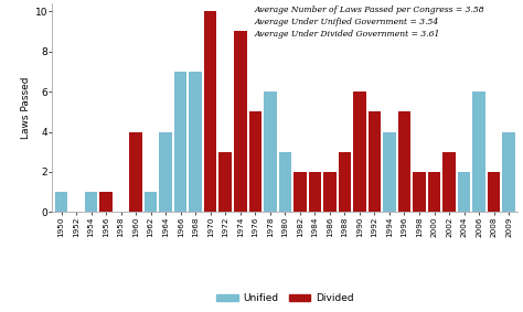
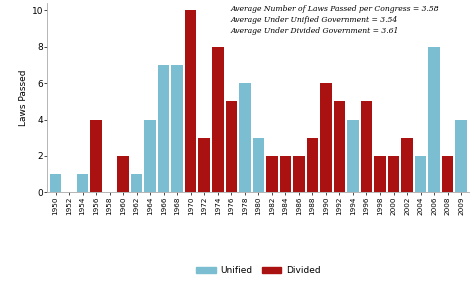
1956: 1 -> 4
1960: 4 -> 2
1974: 9 -> 8
2006: 6 -> 8
